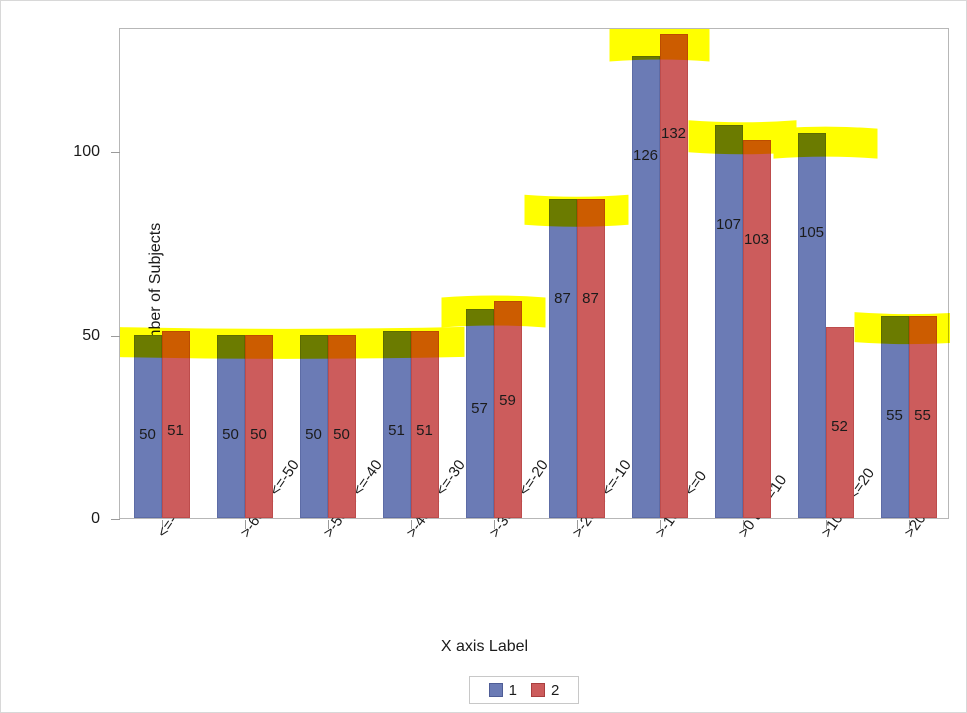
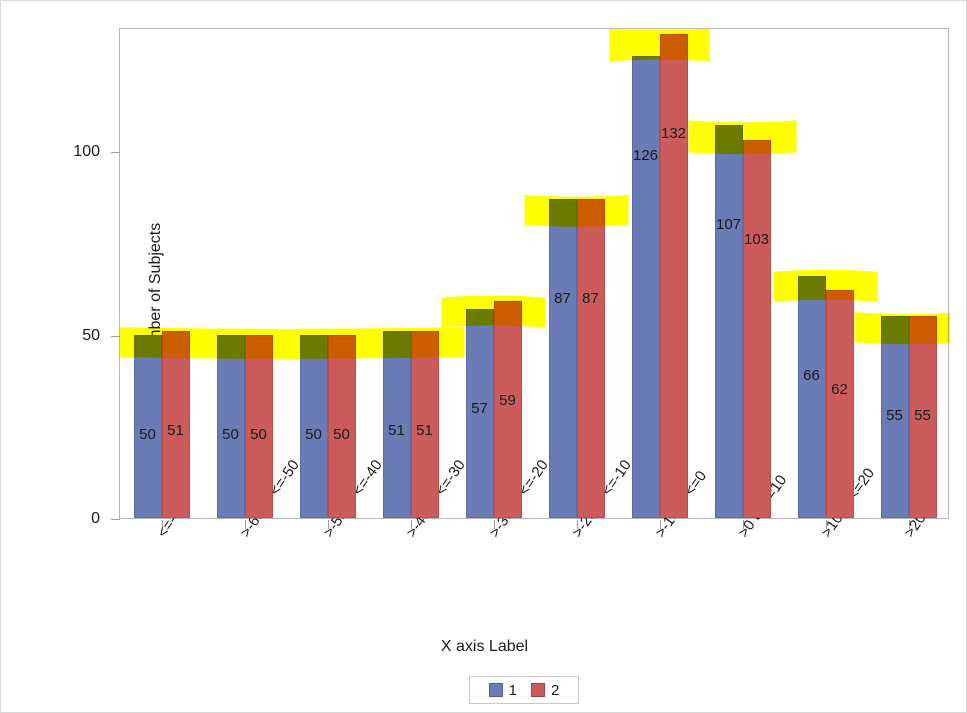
1/>10 to <=20: 105 -> 66
2/>10 to <=20: 52 -> 62
